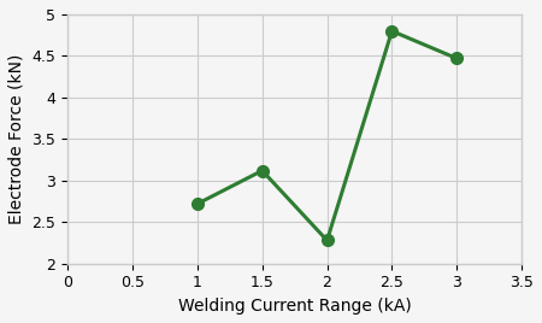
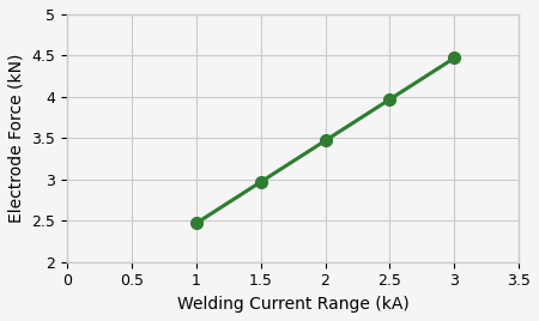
1: 2.72 -> 2.47
1.5: 3.12 -> 2.97
2: 2.28 -> 3.47
2.5: 4.80 -> 3.97
